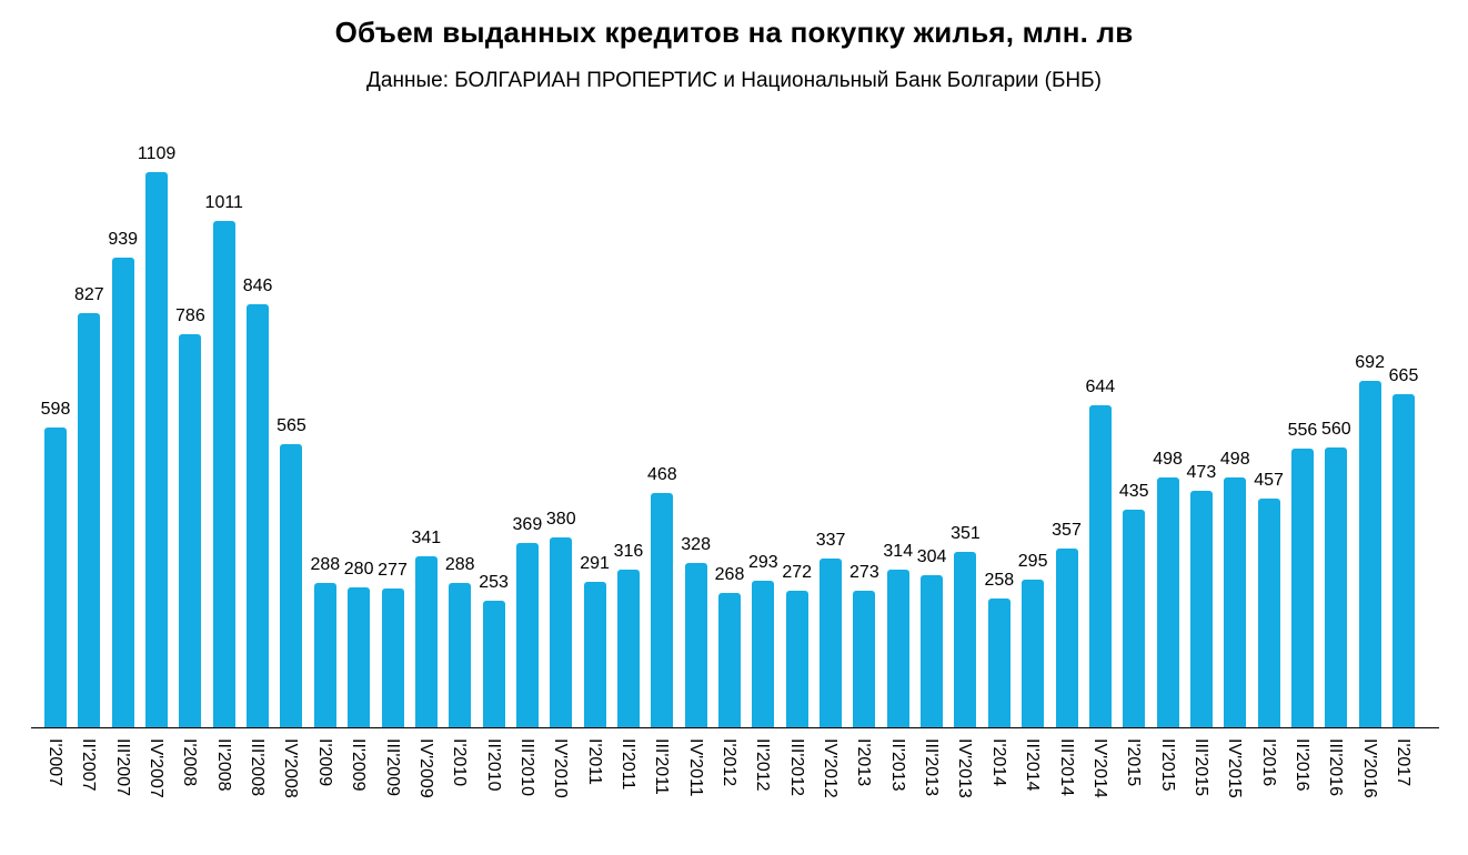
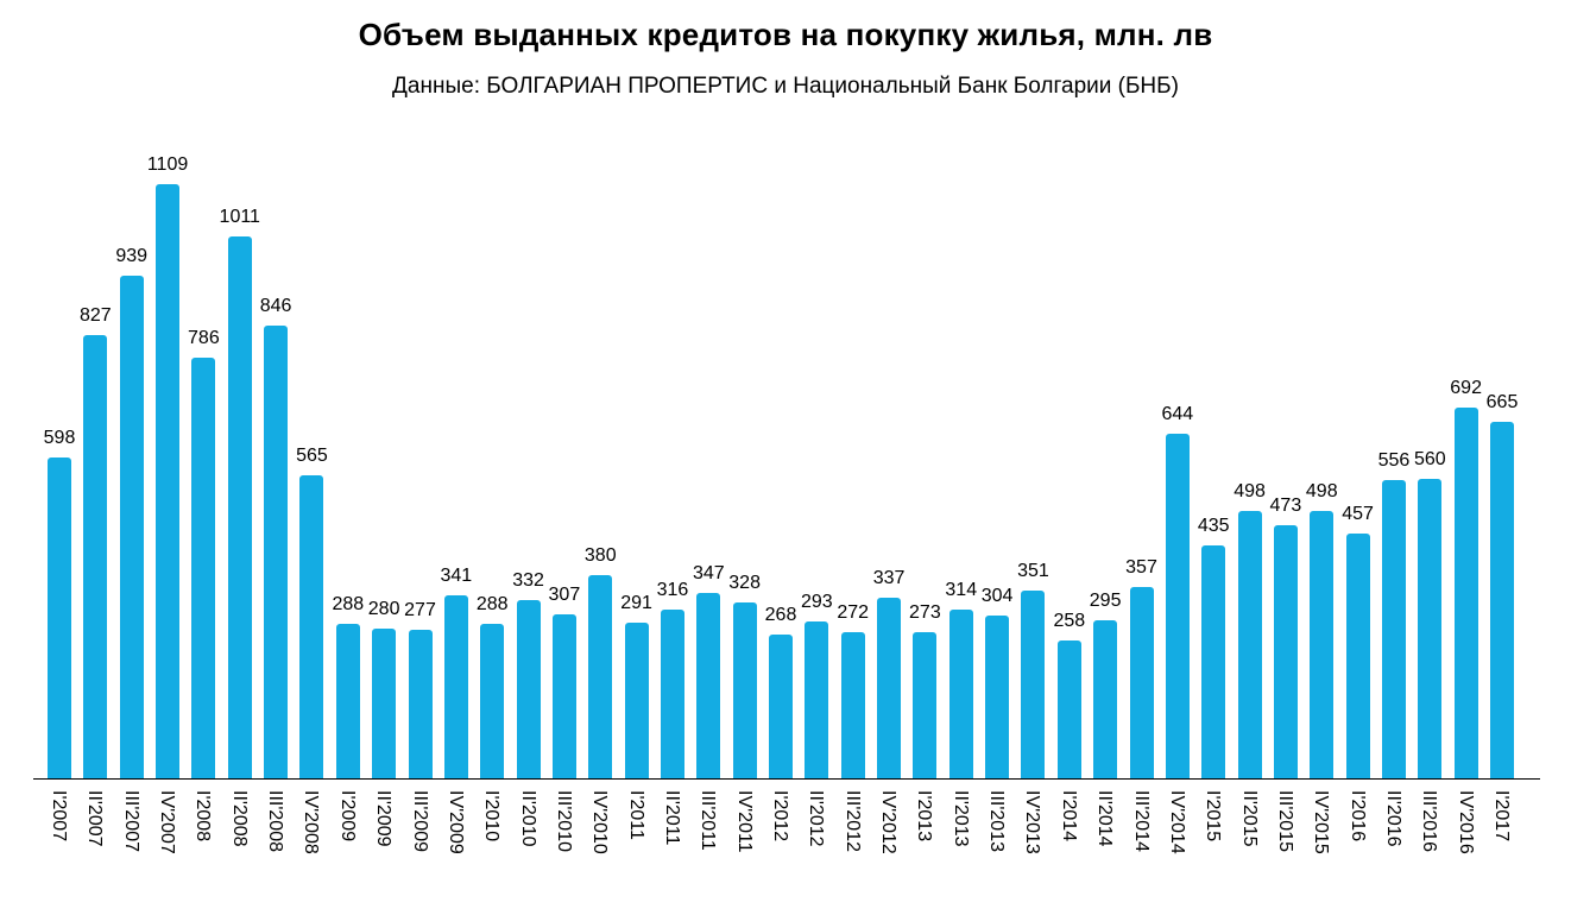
II'2010: 253 -> 332
III'2010: 369 -> 307
III'2011: 468 -> 347
